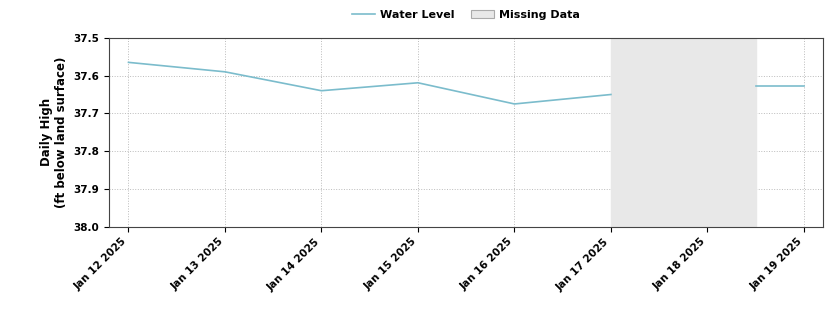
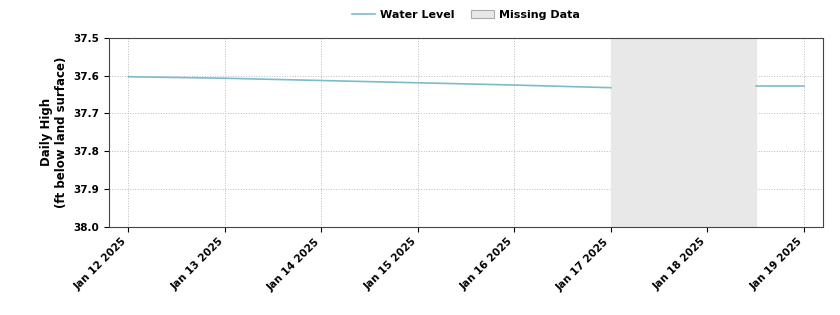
Jan 12 2025: 37.565 -> 37.603
Jan 13 2025: 37.590 -> 37.607
Jan 14 2025: 37.640 -> 37.613
Jan 16 2025: 37.675 -> 37.625
Jan 17 2025: 37.650 -> 37.632
